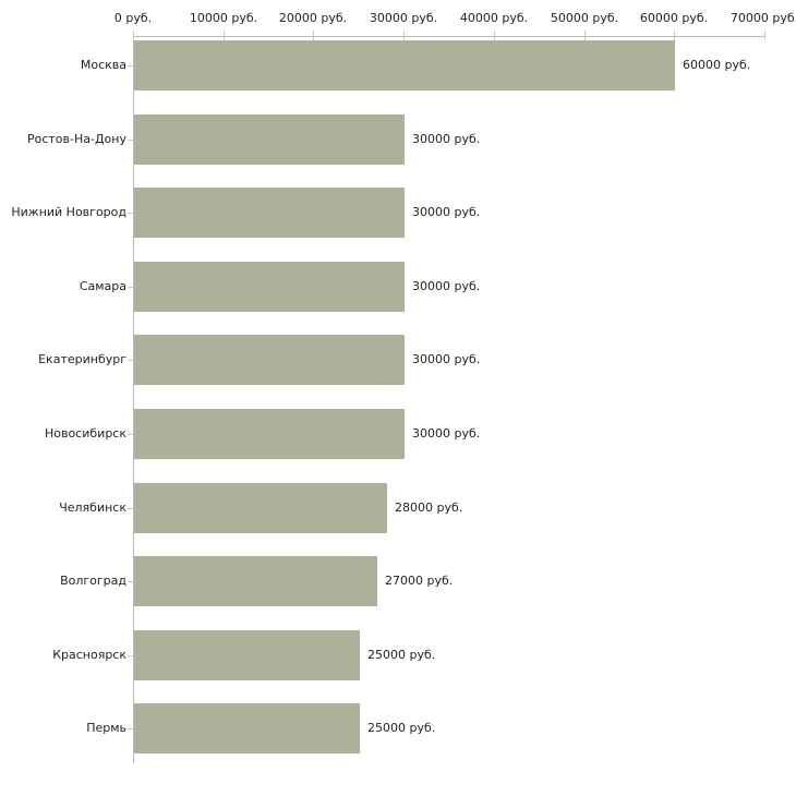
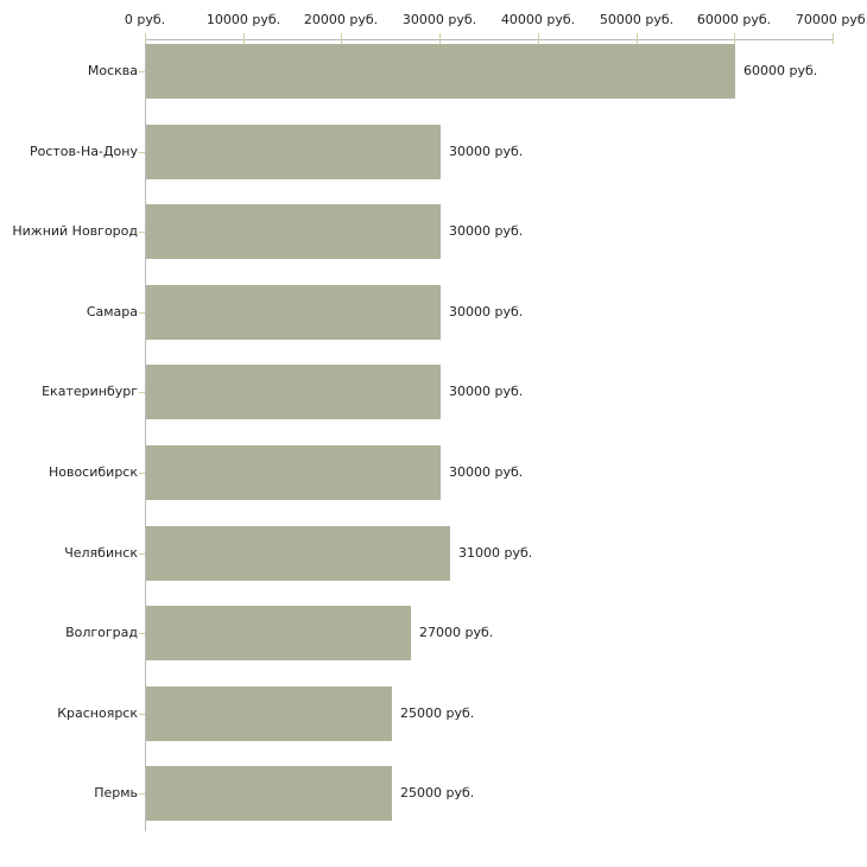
Челябинск: 28000 -> 31000
